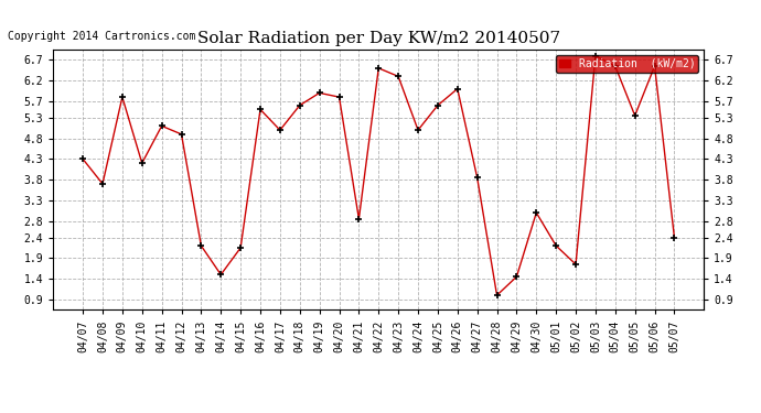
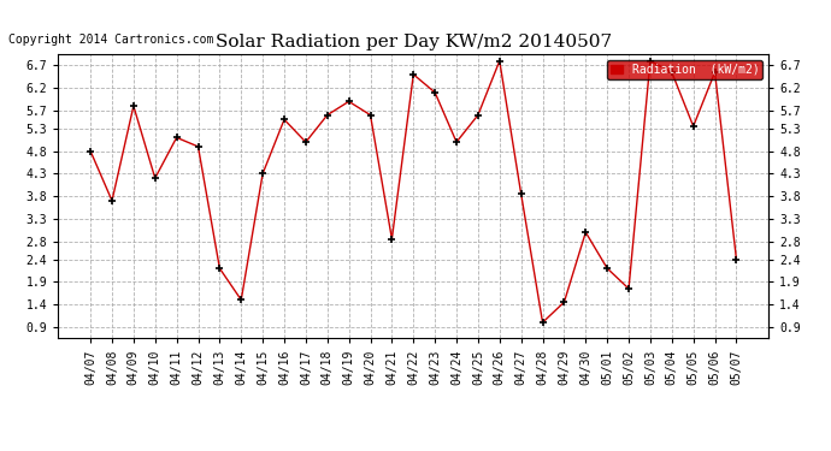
04/07: 4.30 -> 4.80
04/15: 2.15 -> 4.30
04/20: 5.80 -> 5.60
04/23: 6.30 -> 6.10
04/26: 6.00 -> 6.80
